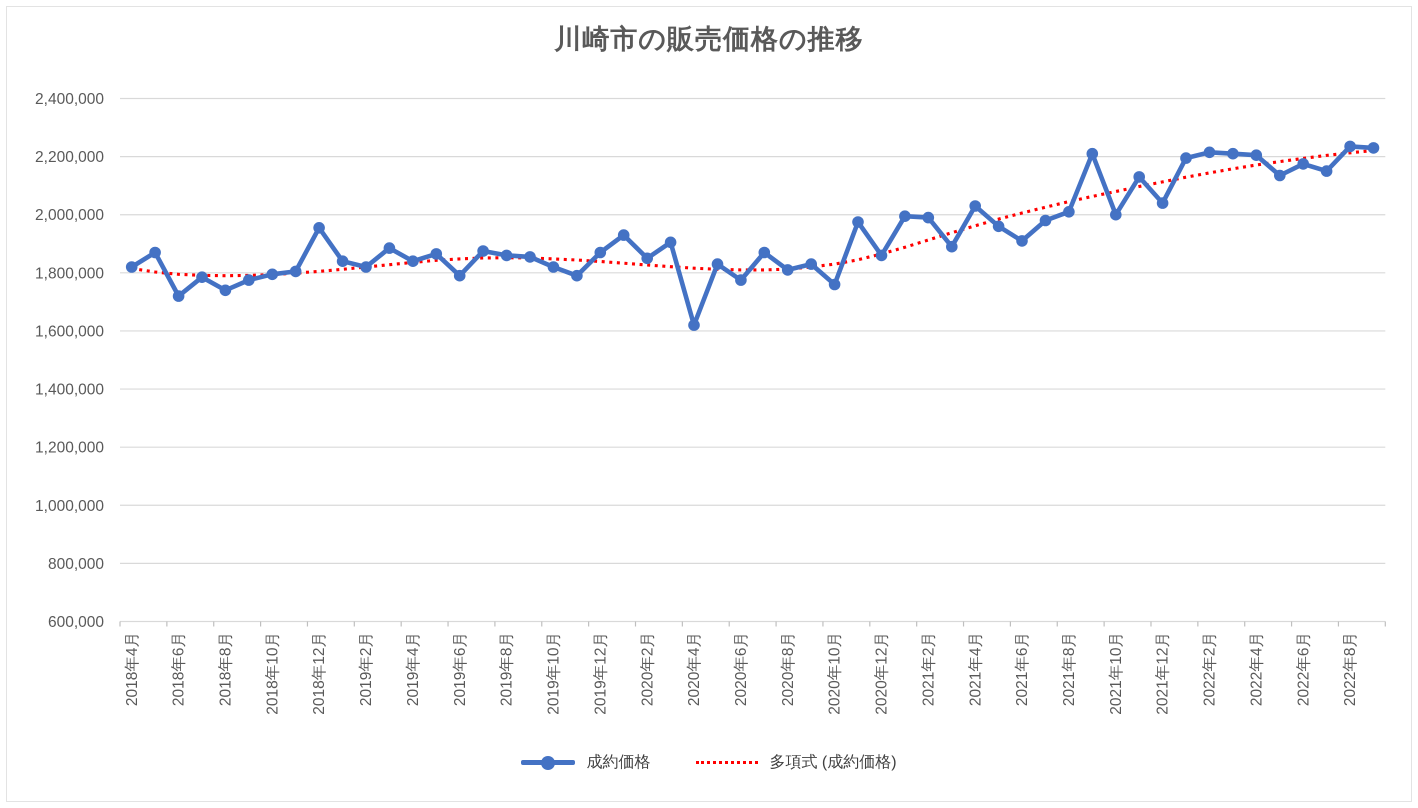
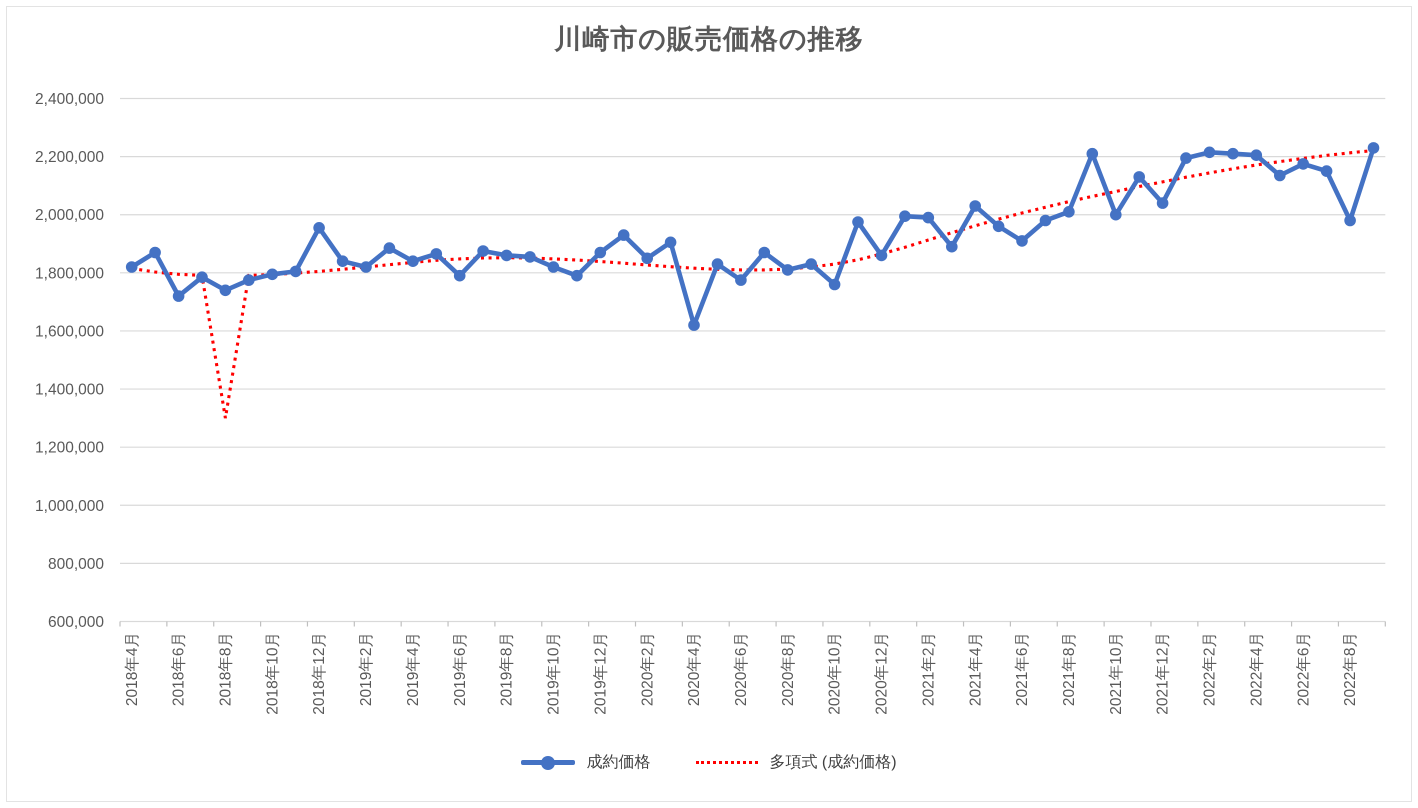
多項式 (成約価格)/2018年8月: 1790000 -> 1300000
成約価格/2022年8月: 2240000 -> 1980000
